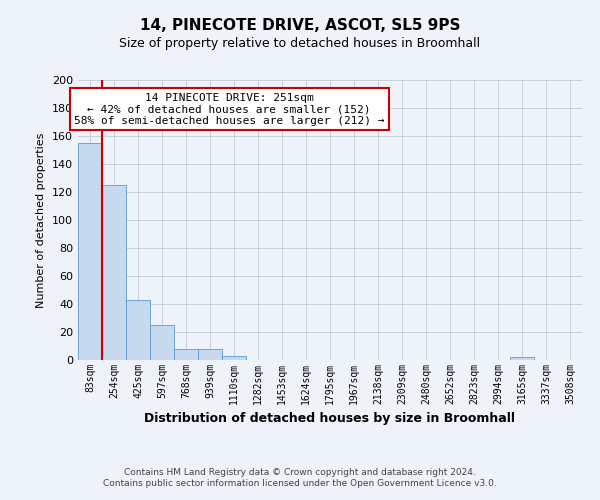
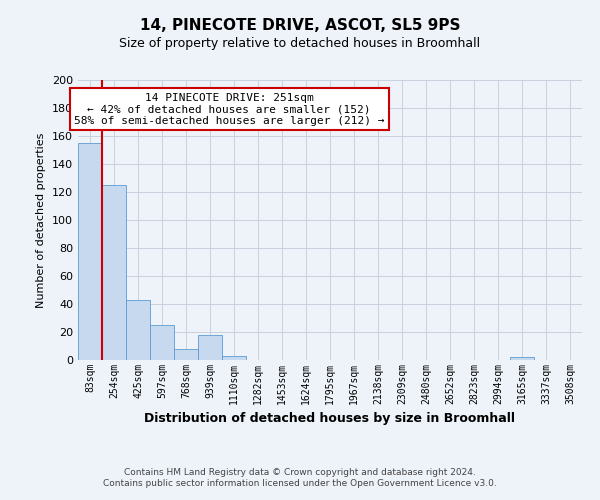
939sqm: 8 -> 18
